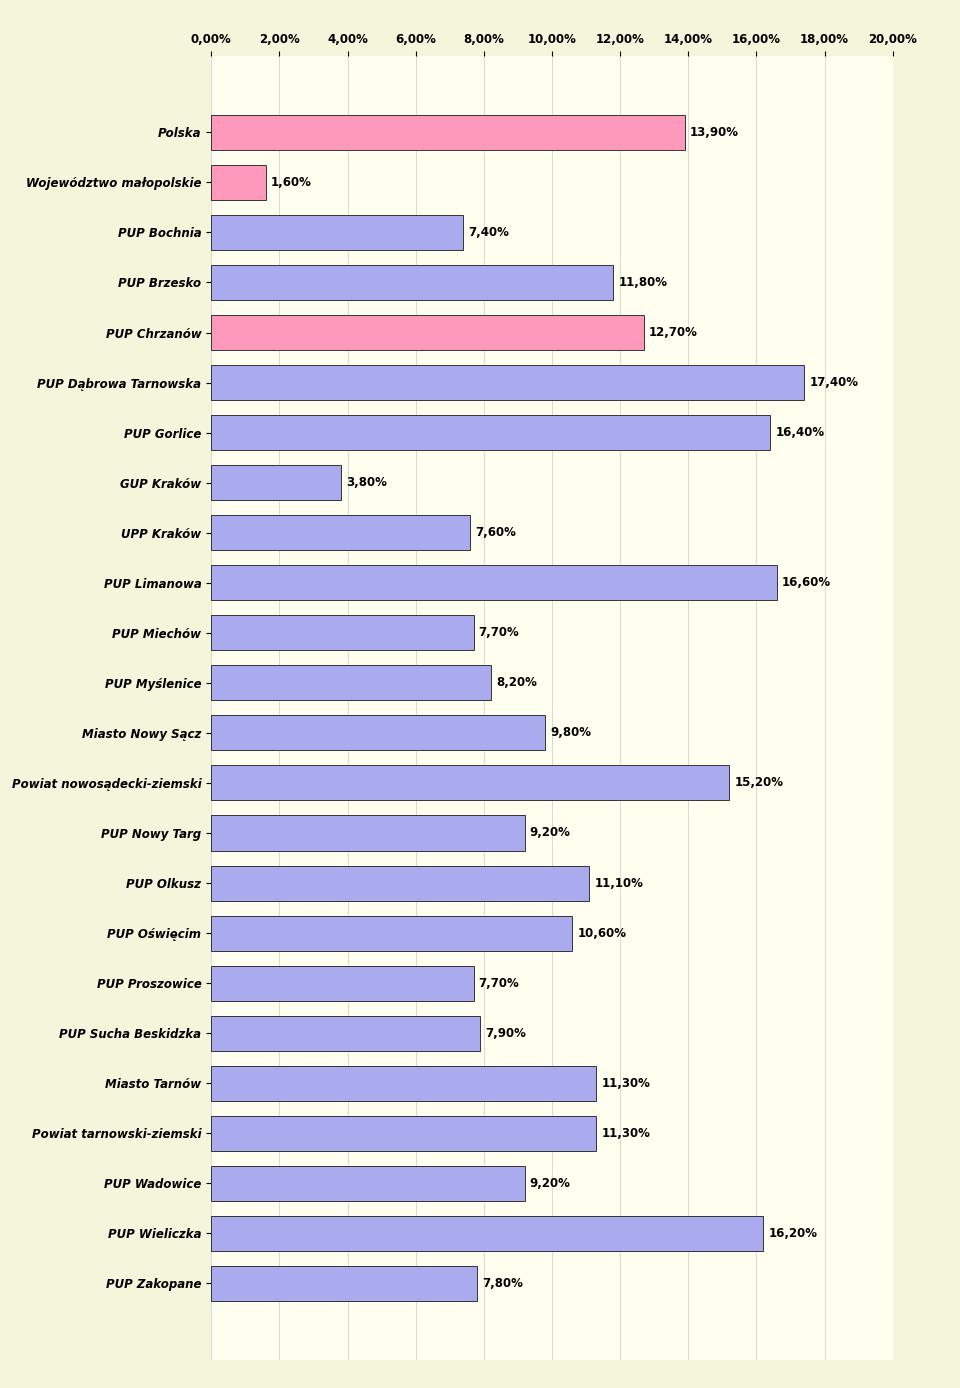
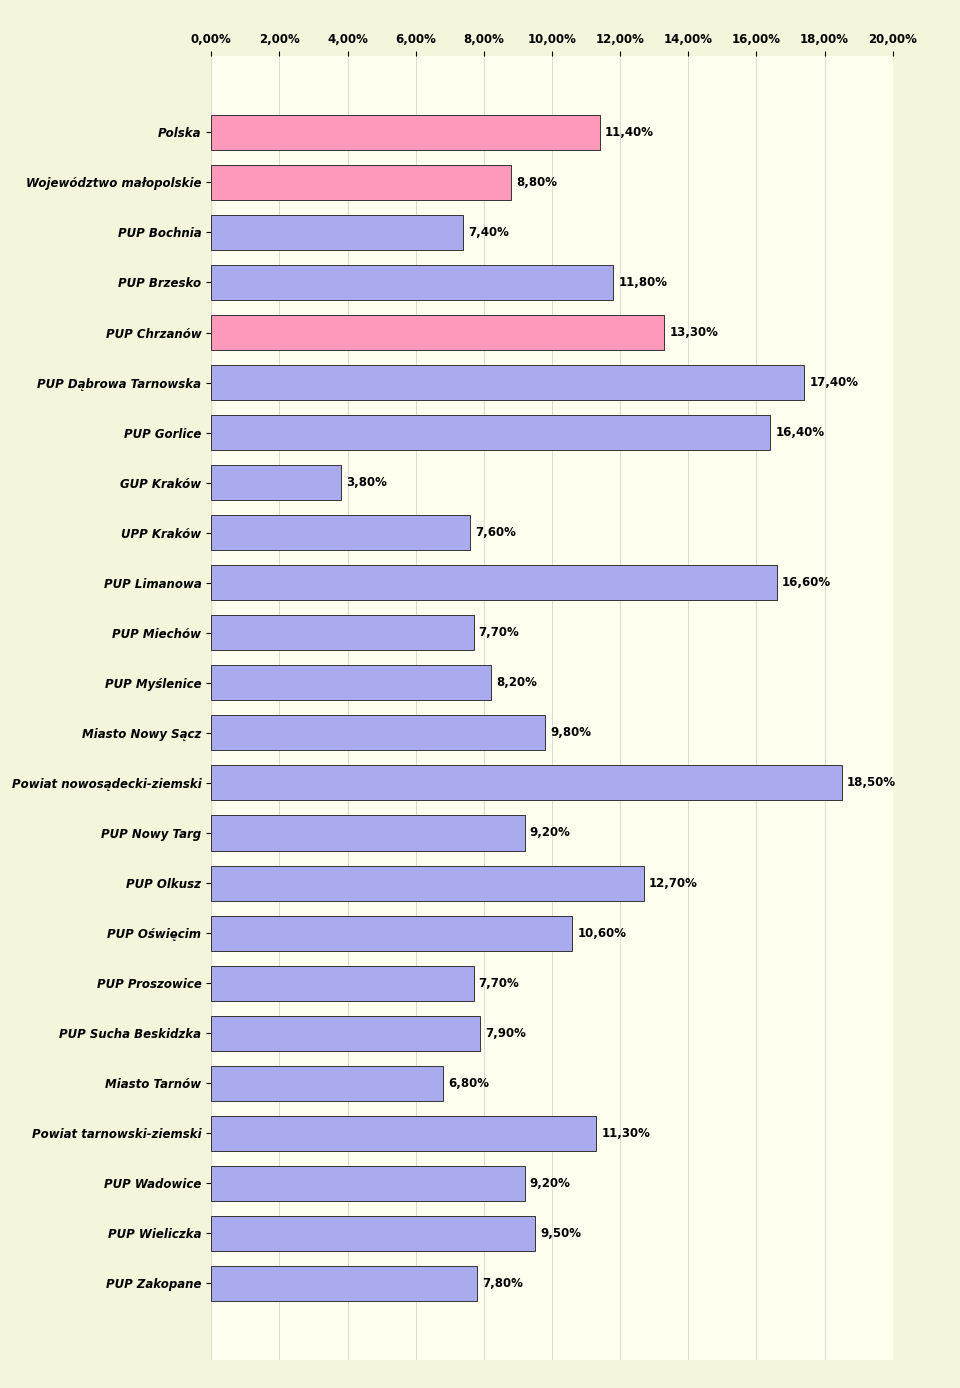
Polska: 13,90% -> 11,40%
Województwo małopolskie: 1,60% -> 8,80%
PUP Chrzanów: 12,70% -> 13,30%
Powiat nowosądecki-ziemski: 15,20% -> 18,50%
PUP Olkusz: 11,10% -> 12,70%
Miasto Tarnów: 11,30% -> 6,80%
PUP Wieliczka: 16,20% -> 9,50%
